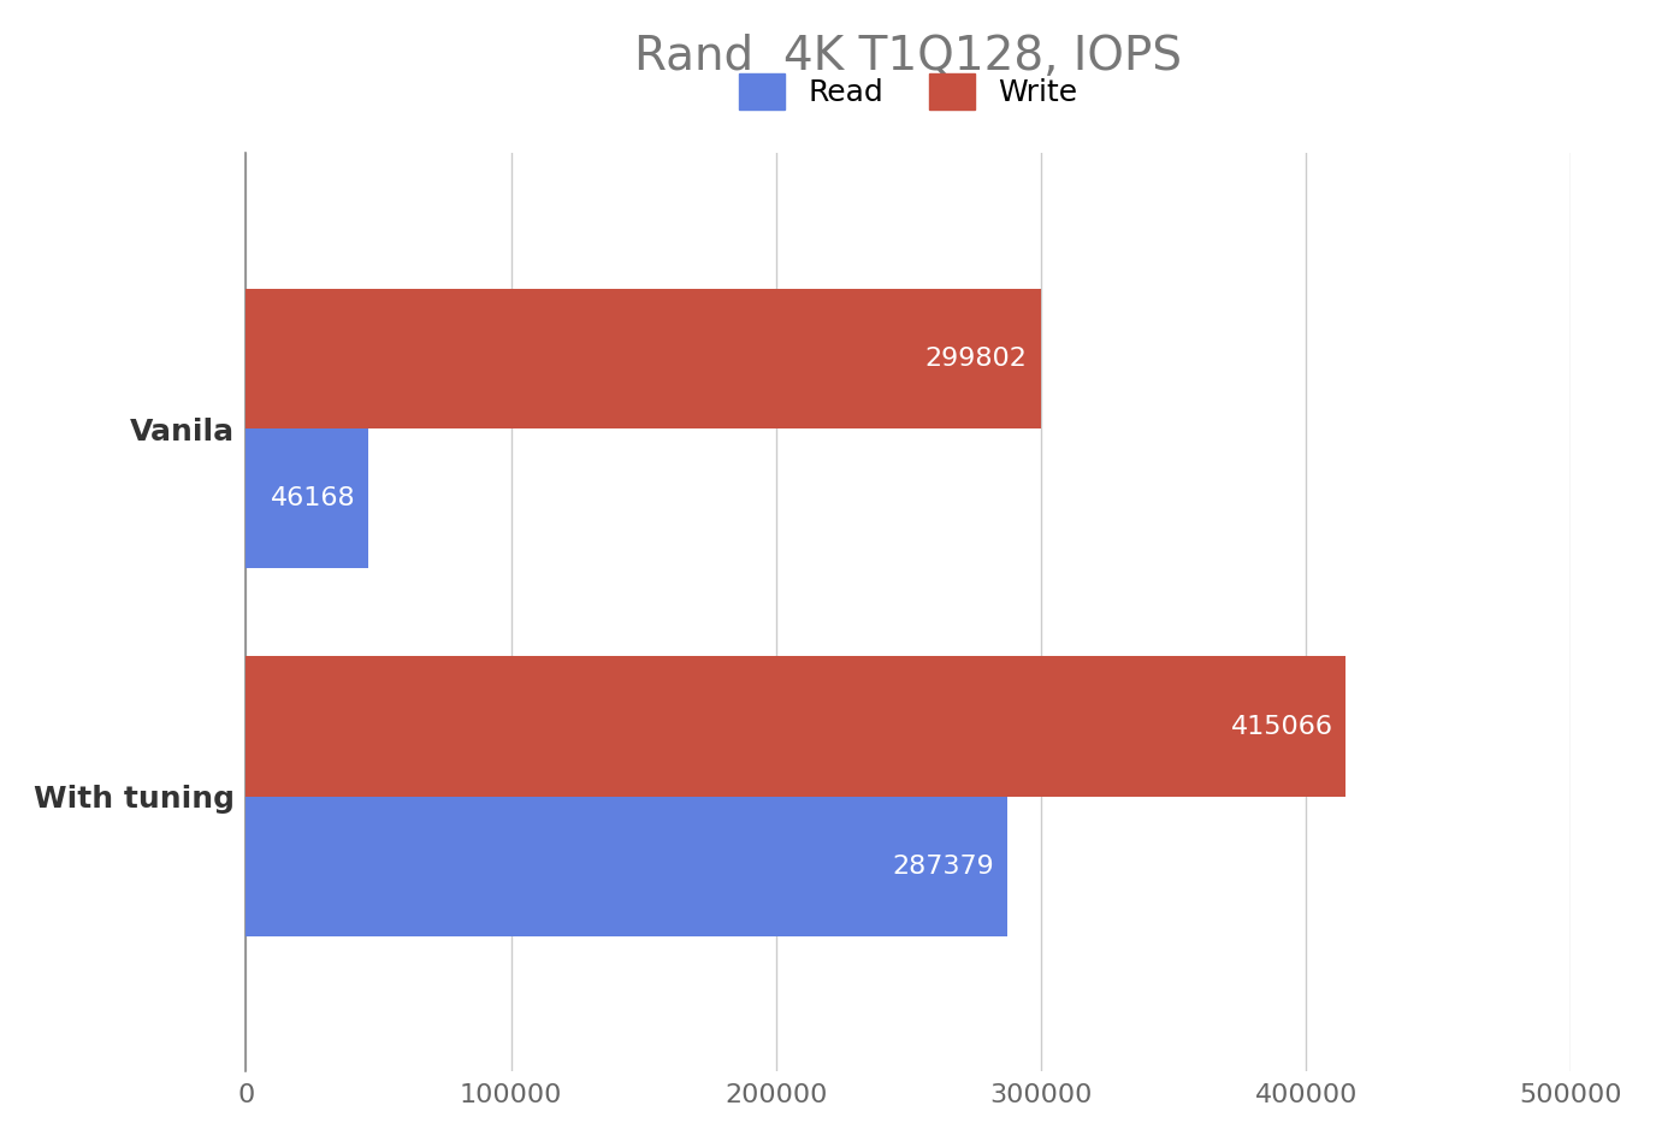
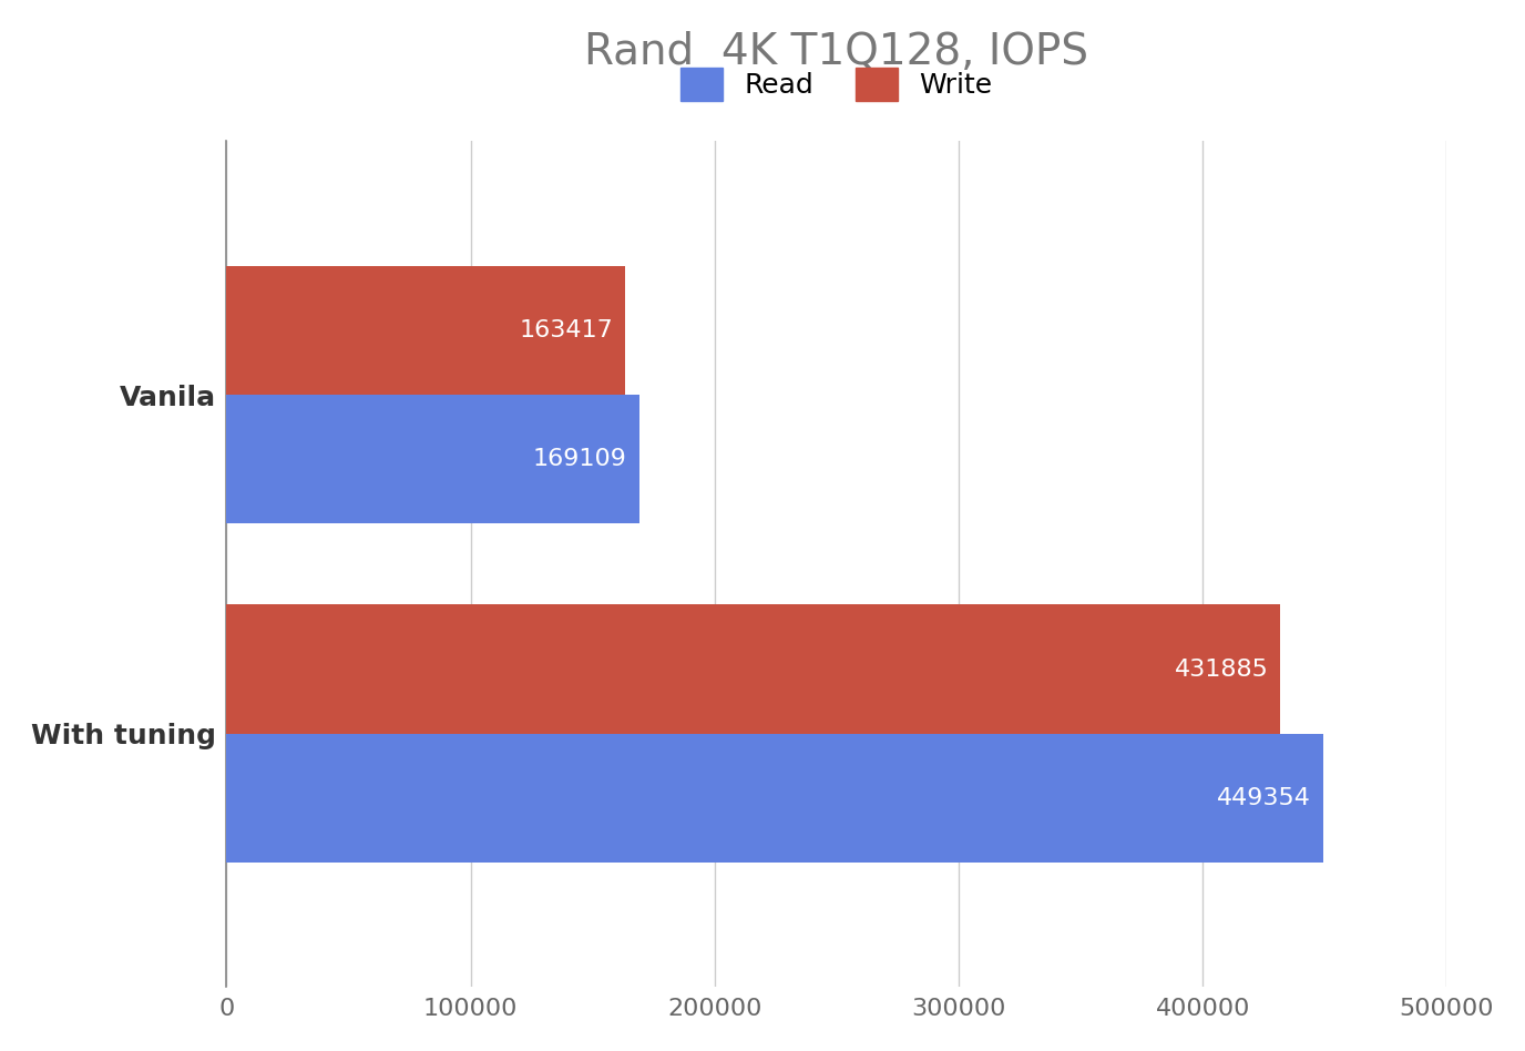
Write/Vanila: 299802 -> 163417
Read/Vanila: 46168 -> 169109
Write/With tuning: 415066 -> 431885
Read/With tuning: 287379 -> 449354
